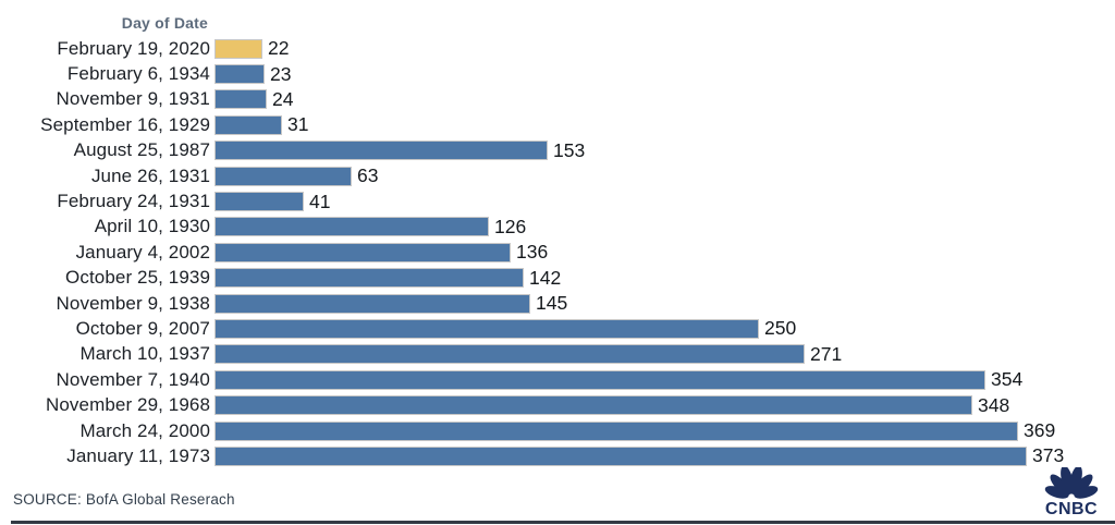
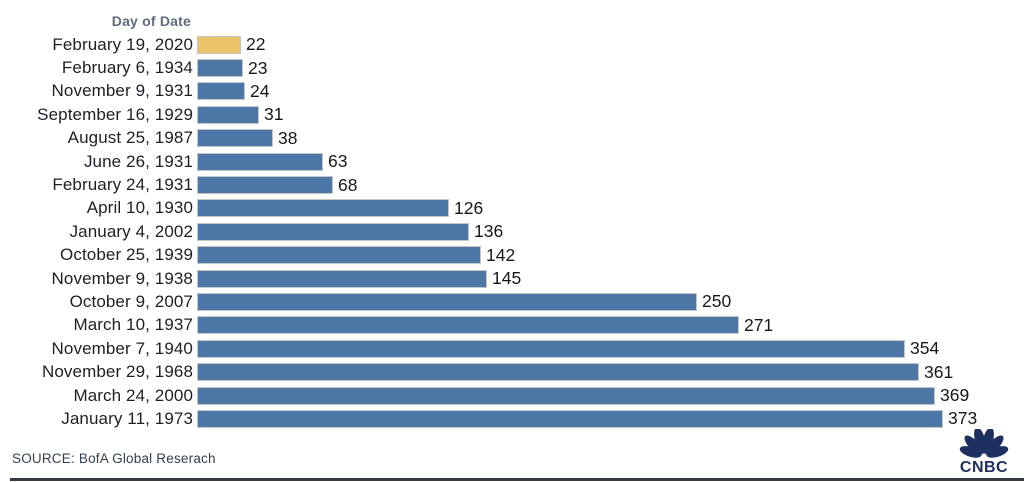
August 25, 1987: 153 -> 38
February 24, 1931: 41 -> 68
November 29, 1968: 348 -> 361
